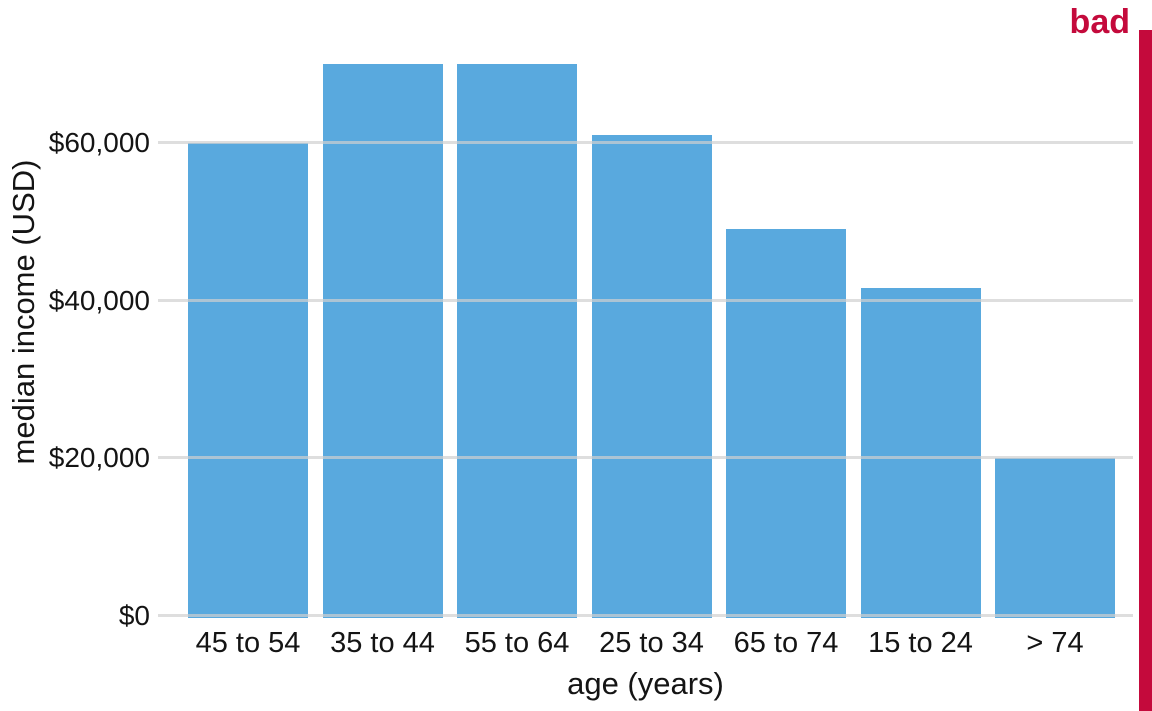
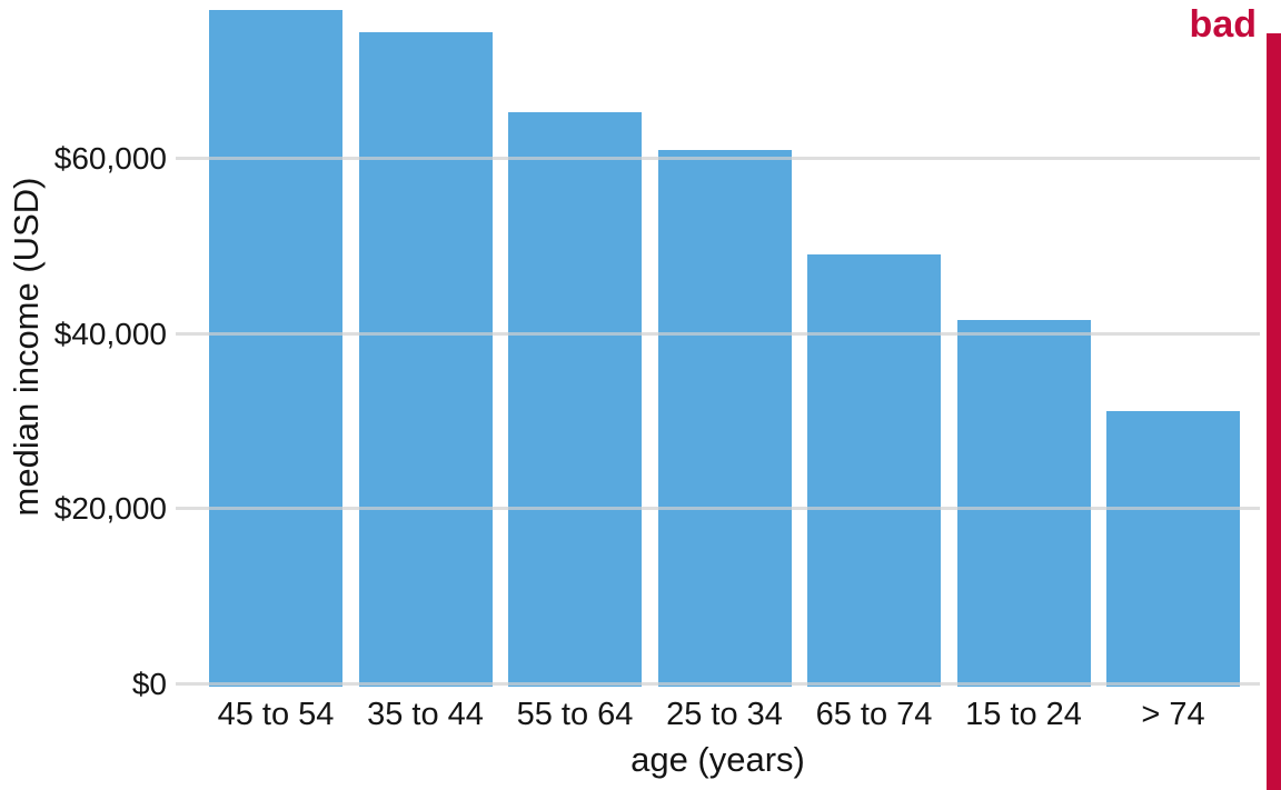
45 to 54: $60000 -> $77000
35 to 44: $70000 -> $74000
55 to 64: $70000 -> $65000
> 74: $20000 -> $31000
